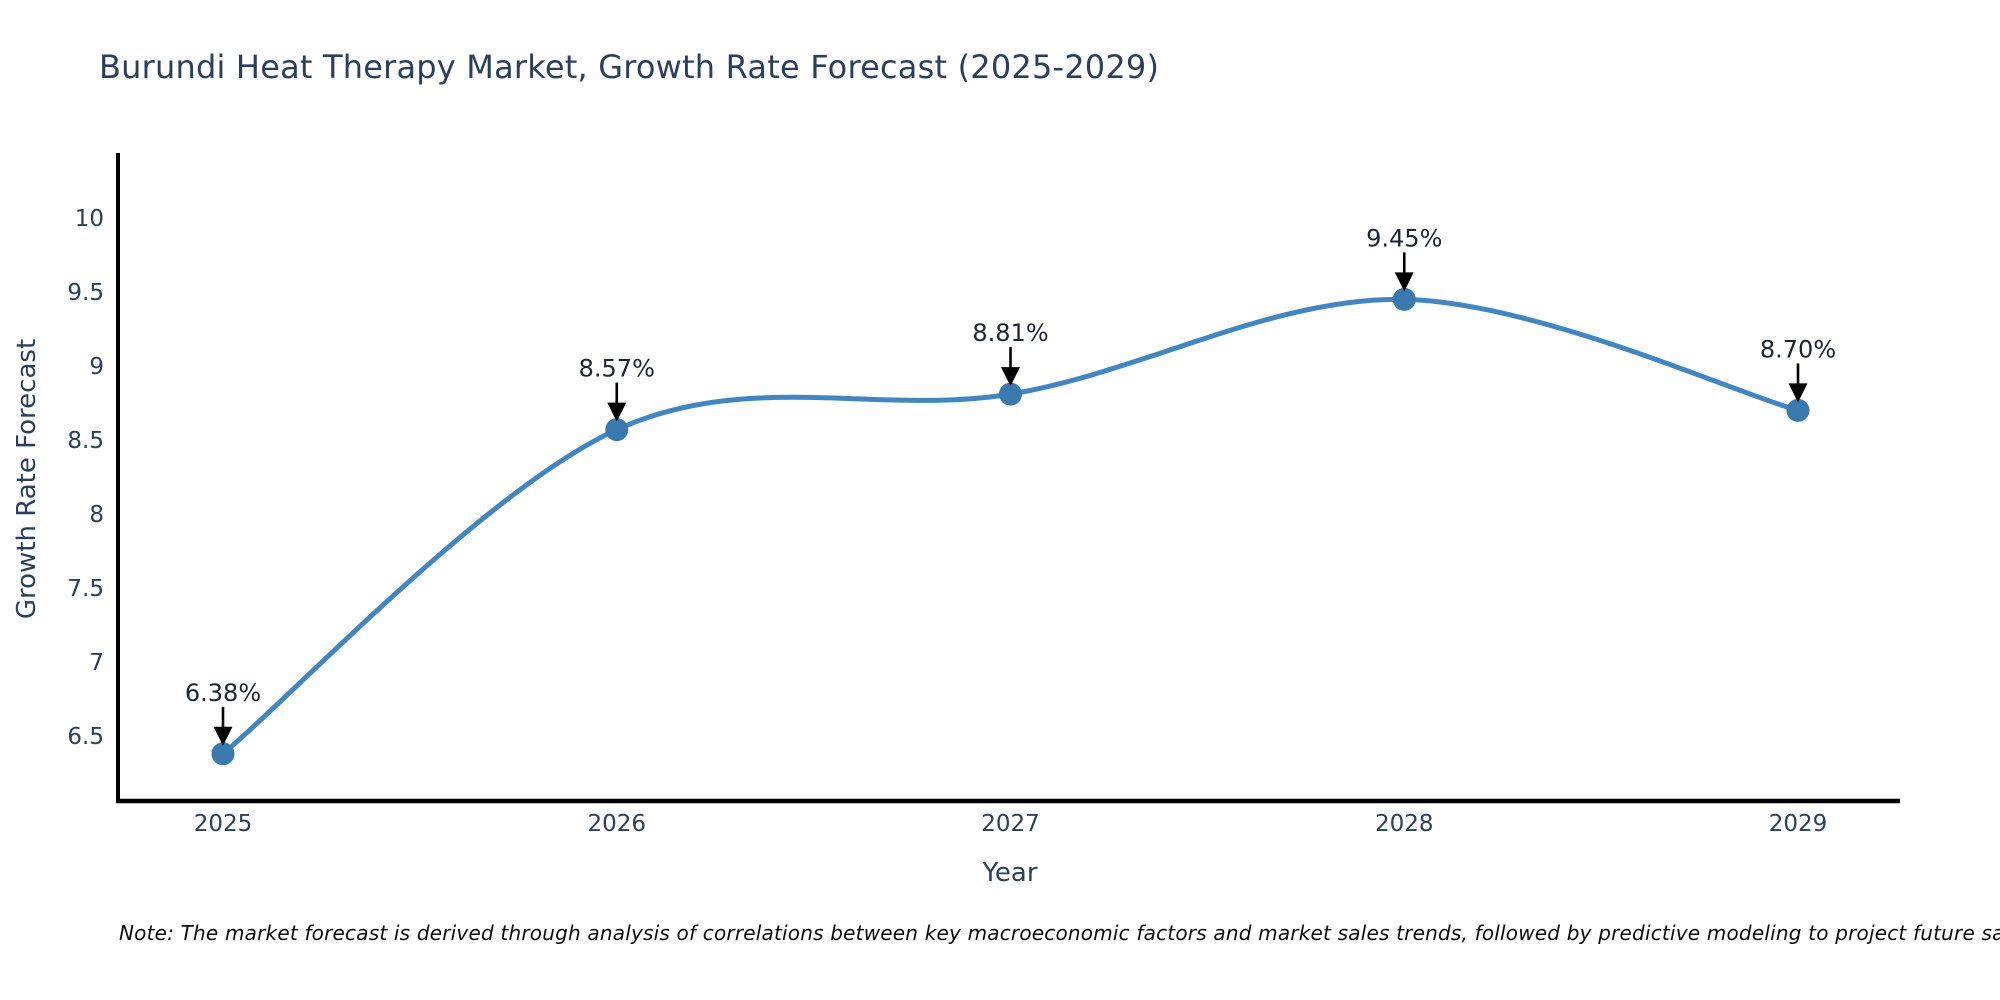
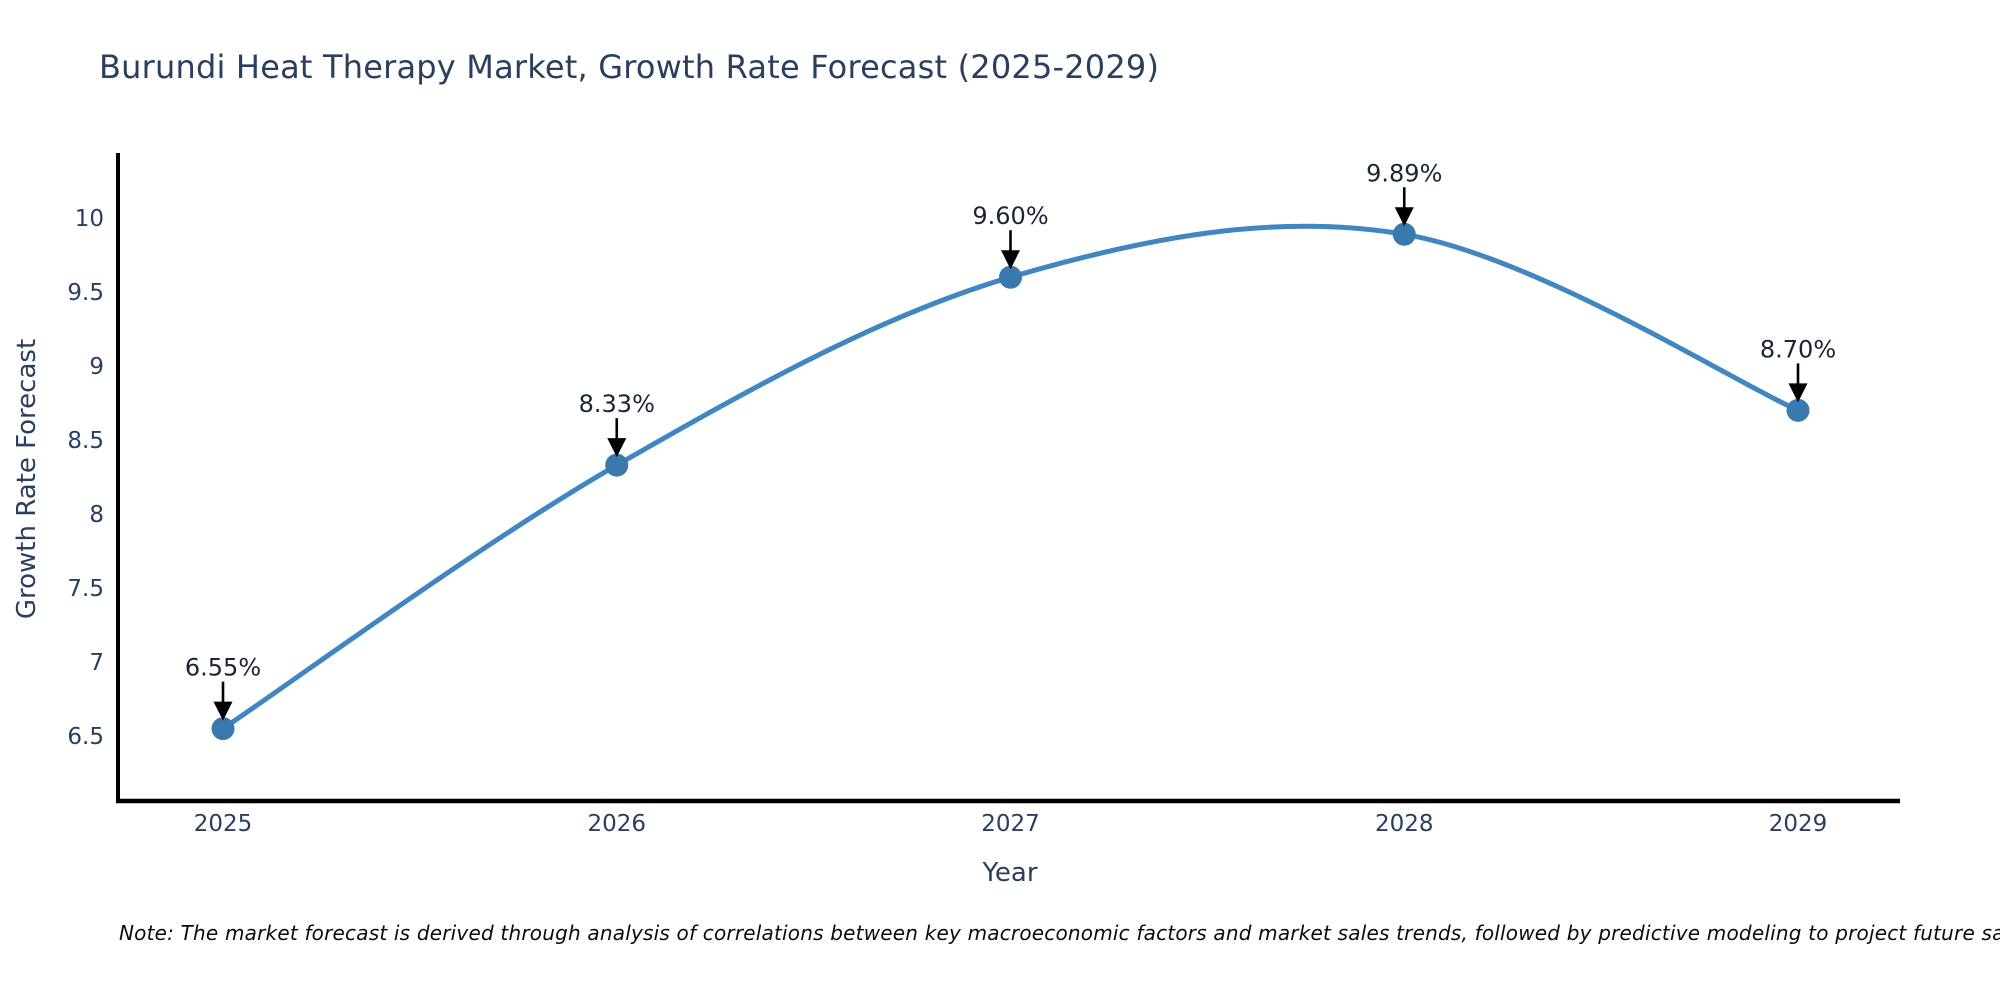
2025: 6.38% -> 6.55%
2026: 8.57% -> 8.33%
2027: 8.81% -> 9.60%
2028: 9.45% -> 9.89%
